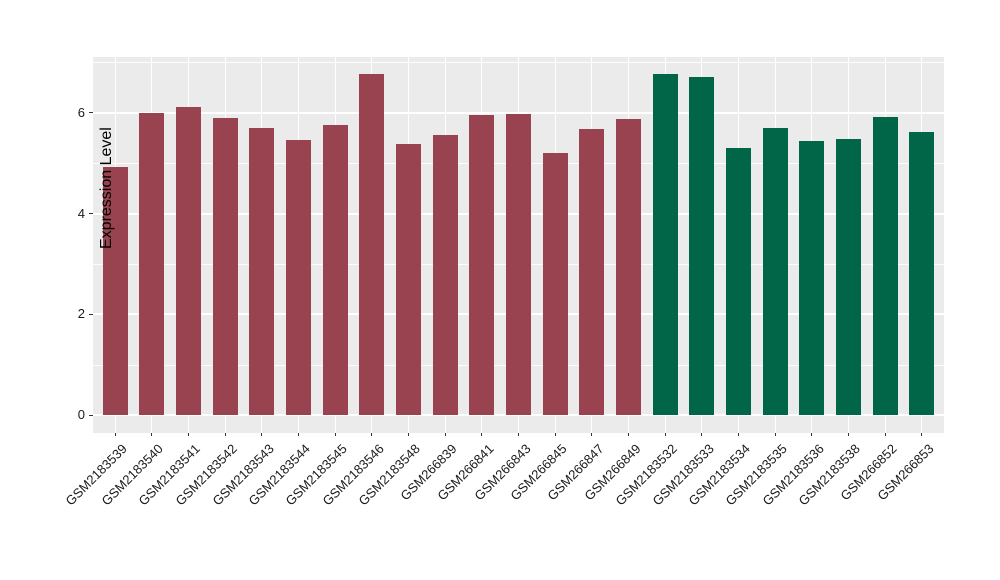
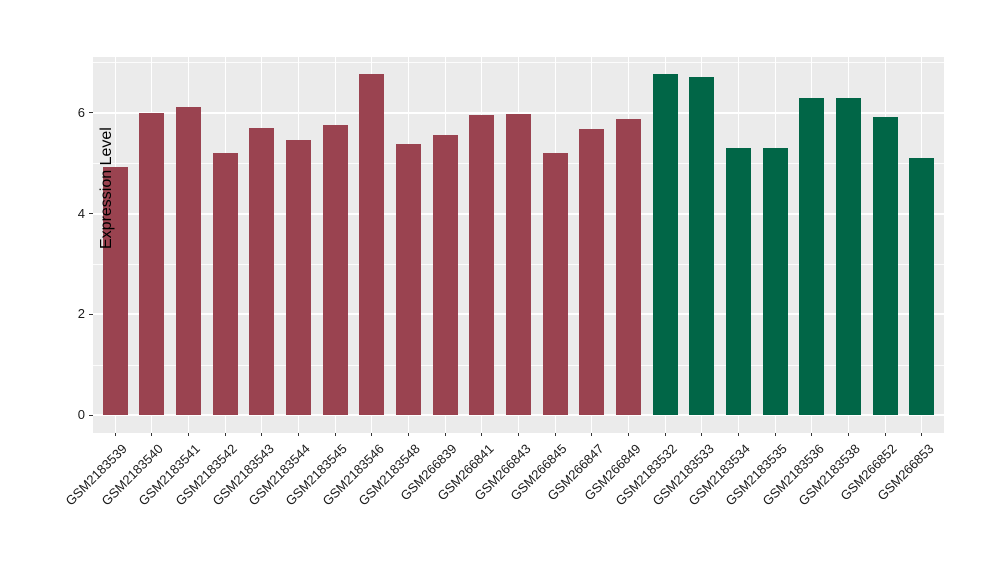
GSM2183542: 5.9 -> 5.2
GSM2183535: 5.7 -> 5.3
GSM2183536: 5.4 -> 6.3
GSM2183538: 5.5 -> 6.3
GSM266853: 5.6 -> 5.1
